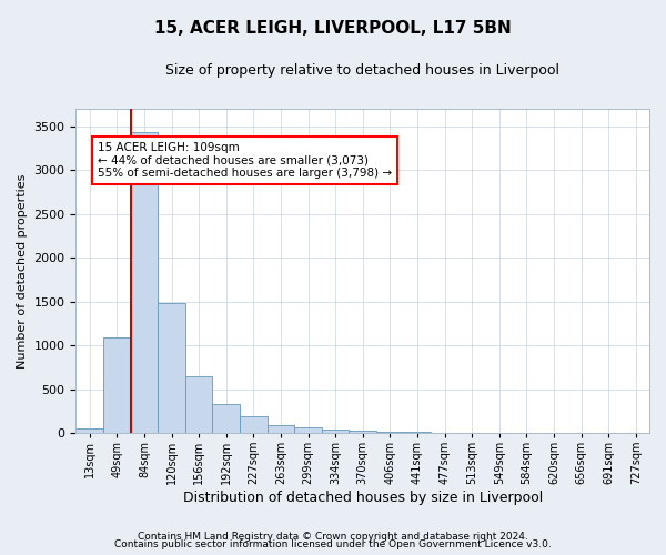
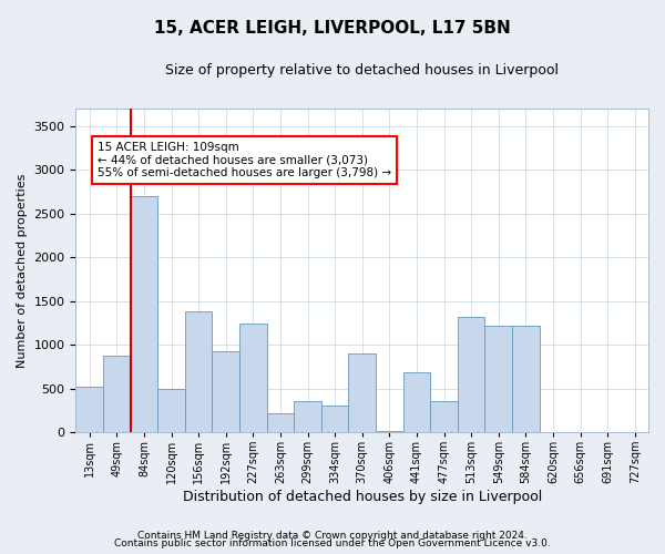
13sqm: 40 -> 520
49sqm: 1090 -> 880
84sqm: 3440 -> 2700
120sqm: 1480 -> 500
156sqm: 650 -> 1380
192sqm: 320 -> 920
227sqm: 180 -> 1240
263sqm: 90 -> 220
299sqm: 60 -> 360
334sqm: 40 -> 300
370sqm: 20 -> 900
441sqm: 10 -> 680
477sqm: 0 -> 360
513sqm: 0 -> 1320
549sqm: 0 -> 1220
584sqm: 0 -> 1220
